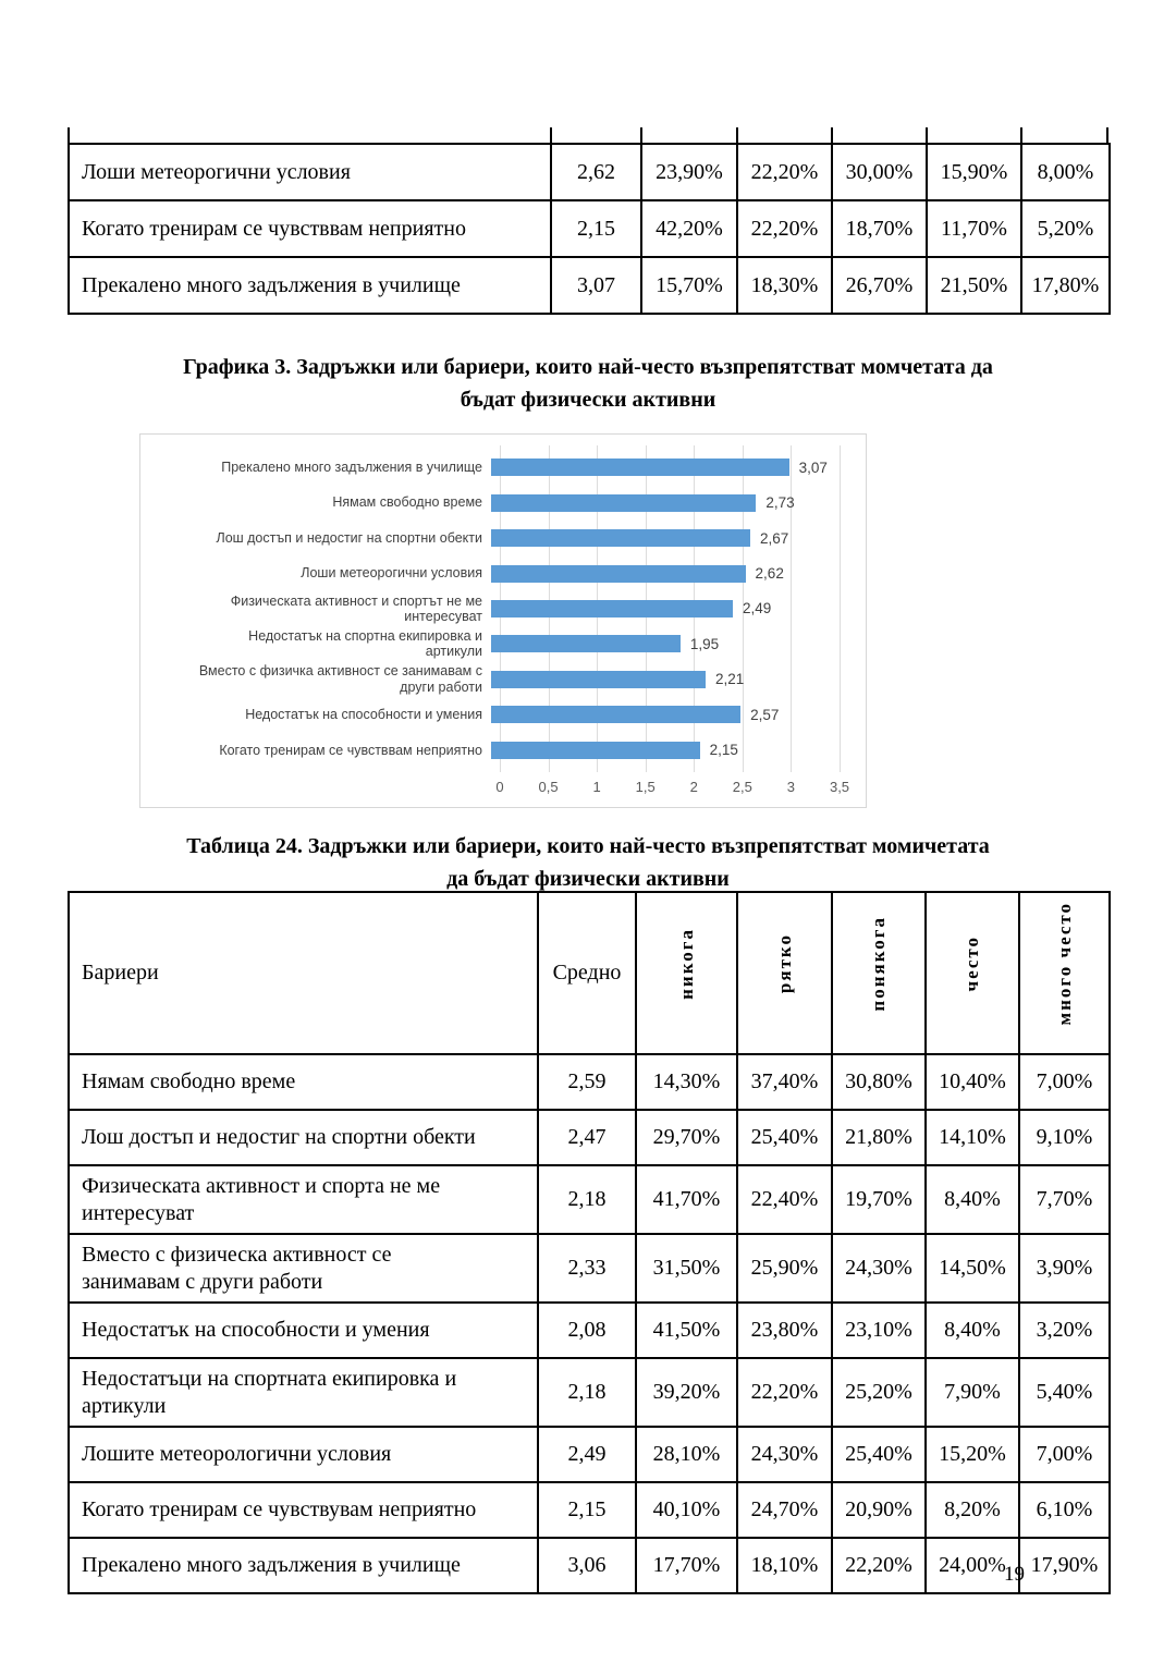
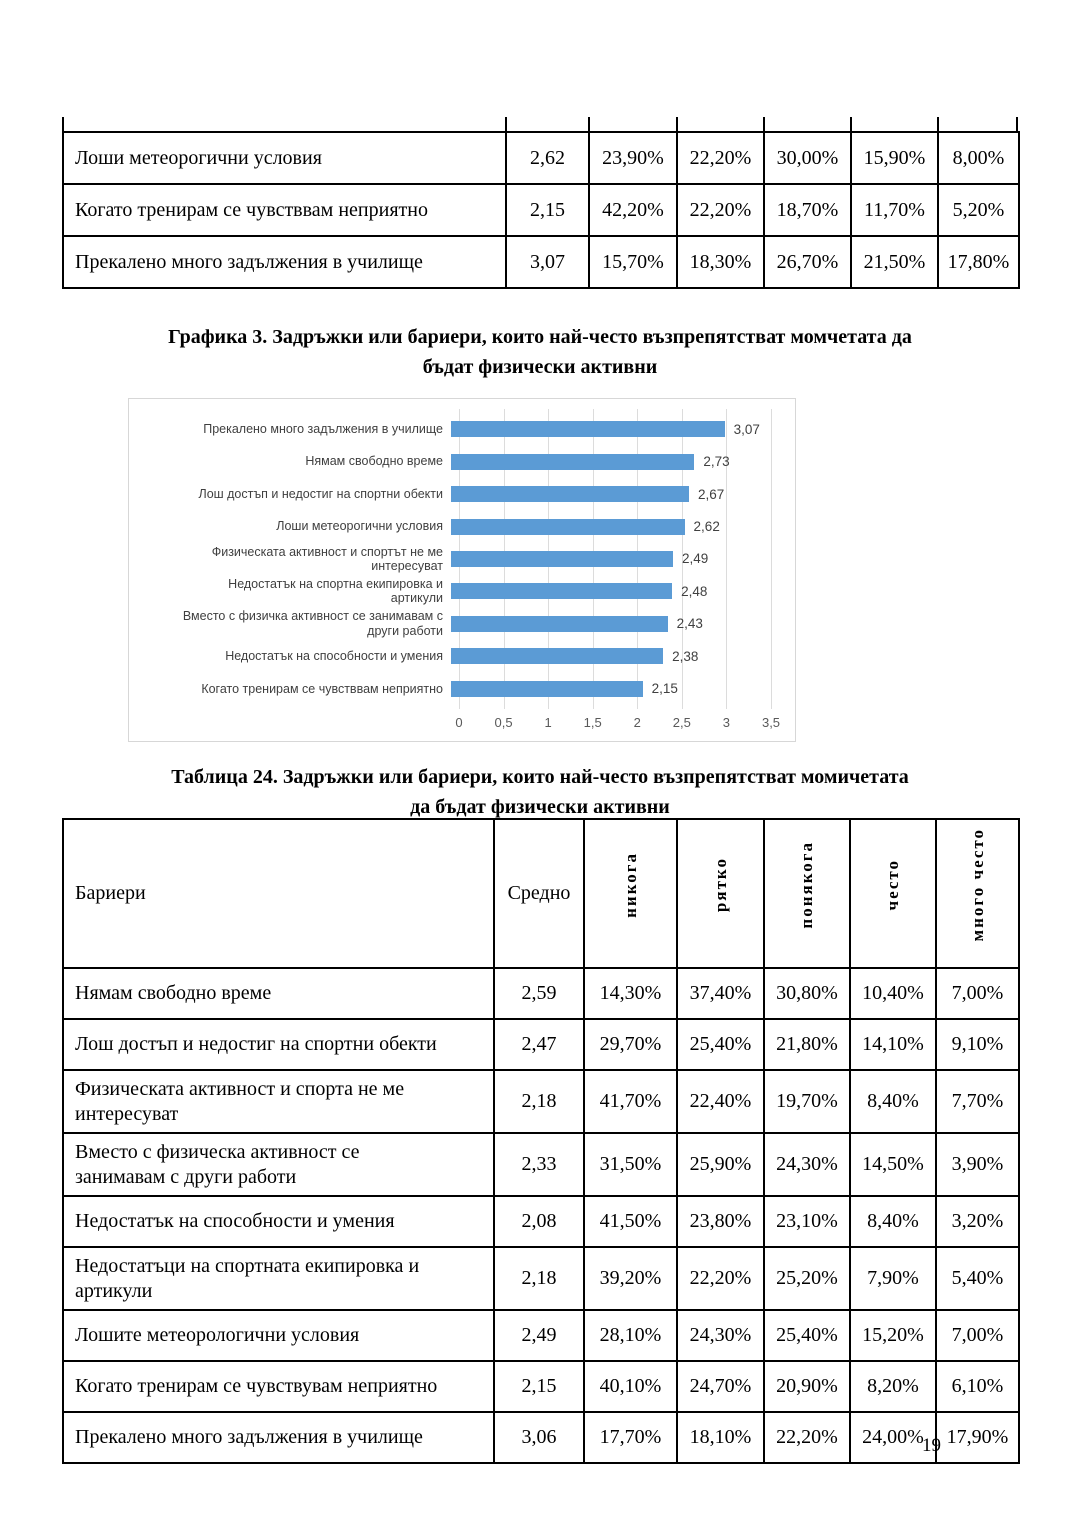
Недостатък на спортна екипировка и артикули: 1,95 -> 2,48
Вместо с физичка активност се занимавам с други работи: 2,21 -> 2,43
Недостатък на способности и умения: 2,57 -> 2,38
